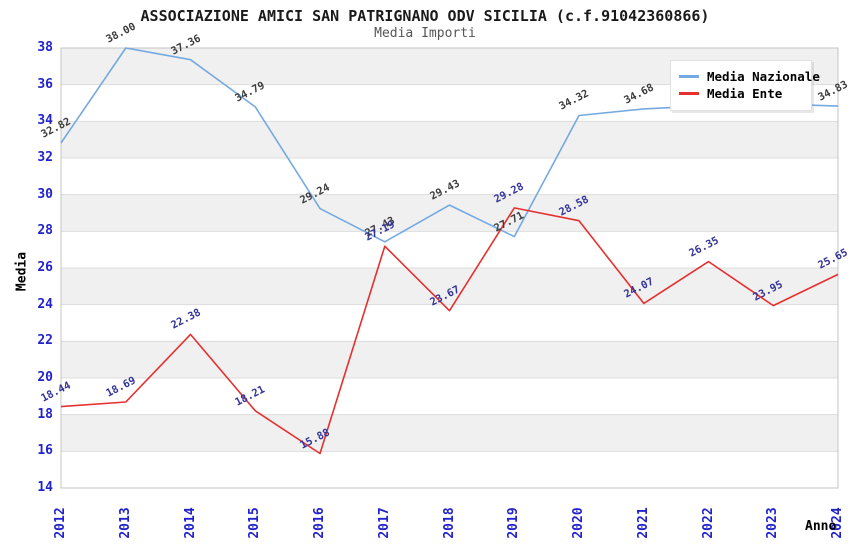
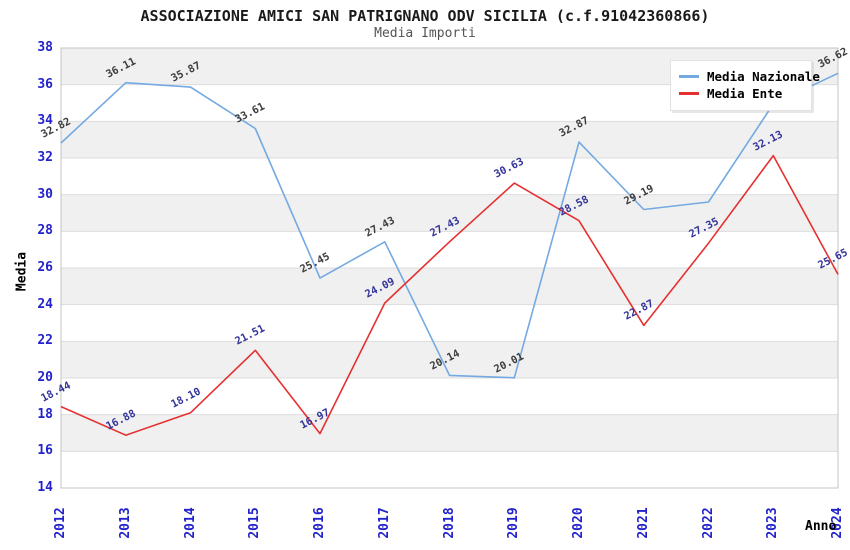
Media Nazionale/2013: 38.00 -> 36.11
Media Ente/2013: 18.69 -> 16.88
Media Nazionale/2014: 37.36 -> 35.87
Media Ente/2014: 22.38 -> 18.10
Media Nazionale/2015: 34.79 -> 33.61
Media Ente/2015: 18.21 -> 21.51
Media Nazionale/2016: 29.24 -> 25.45
Media Ente/2016: 15.88 -> 16.97
Media Ente/2017: 27.19 -> 24.09
Media Nazionale/2018: 29.43 -> 20.14
Media Ente/2018: 23.67 -> 27.43
Media Nazionale/2019: 27.71 -> 20.01
Media Ente/2019: 29.28 -> 30.63
Media Nazionale/2020: 34.32 -> 32.87
Media Nazionale/2021: 34.68 -> 29.19
Media Ente/2021: 24.07 -> 22.87
Media Nazionale/2022: 34.9 -> 29.6
Media Ente/2022: 26.35 -> 27.35
Media Ente/2023: 23.95 -> 32.13
Media Nazionale/2024: 34.83 -> 36.62
